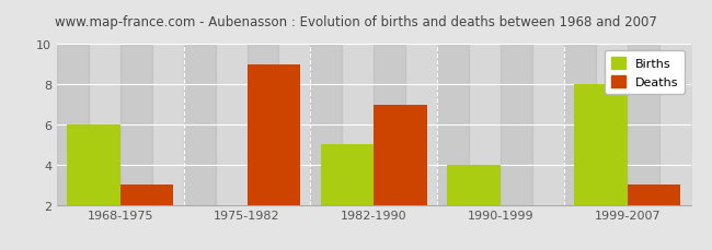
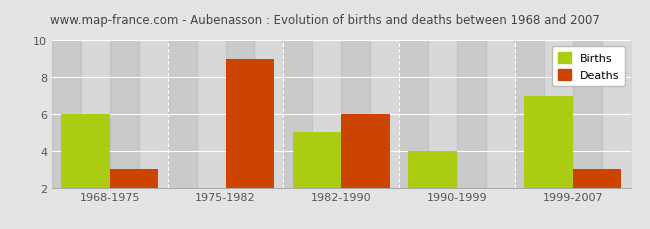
Deaths/1982-1990: 7 -> 6
Births/1999-2007: 8 -> 7
